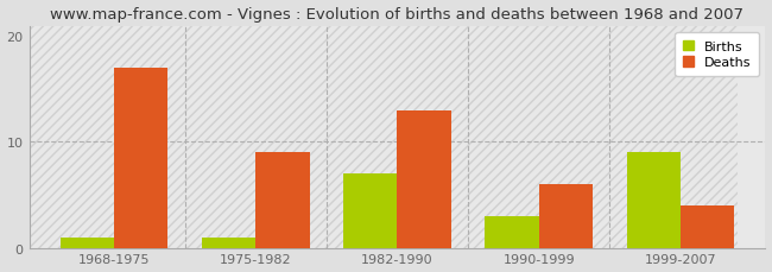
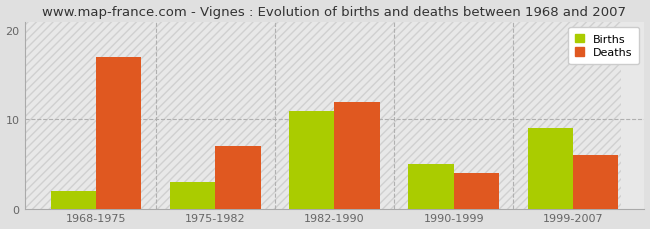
Births/1968-1975: 1 -> 2
Births/1975-1982: 1 -> 3
Deaths/1975-1982: 9 -> 7
Births/1982-1990: 7 -> 11
Deaths/1982-1990: 13 -> 12
Births/1990-1999: 3 -> 5
Deaths/1990-1999: 6 -> 4
Deaths/1999-2007: 4 -> 6
